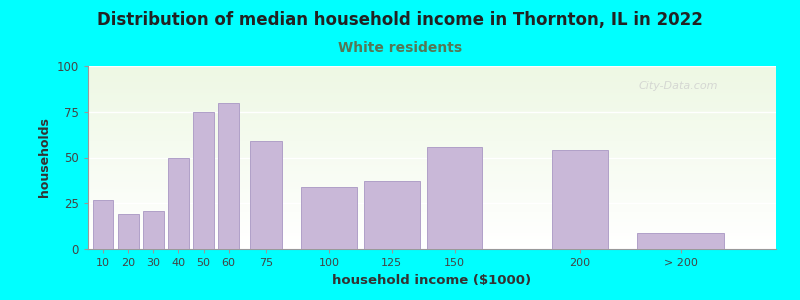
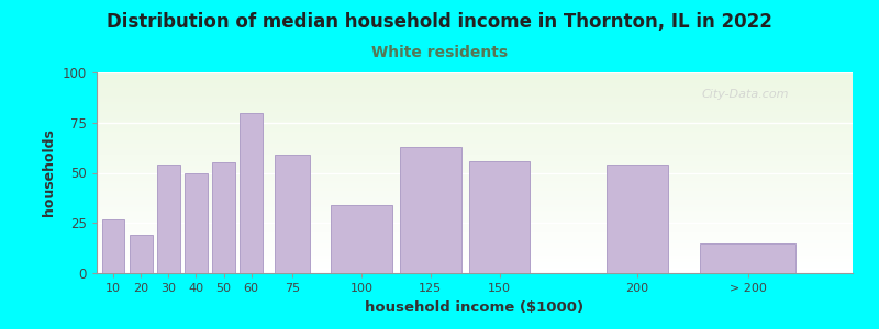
30: 21 -> 54
50: 75 -> 55
125: 37 -> 63
> 200: 9 -> 15
